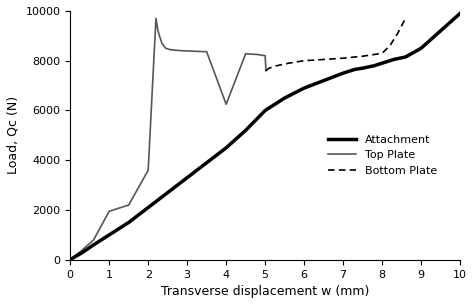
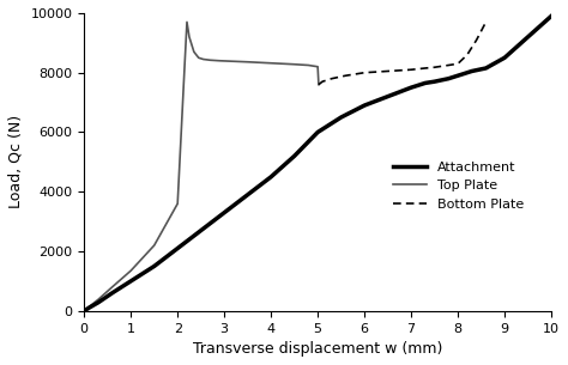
Top Plate/1: 1950 -> 1350
Top Plate/4: 6250 -> 8320
